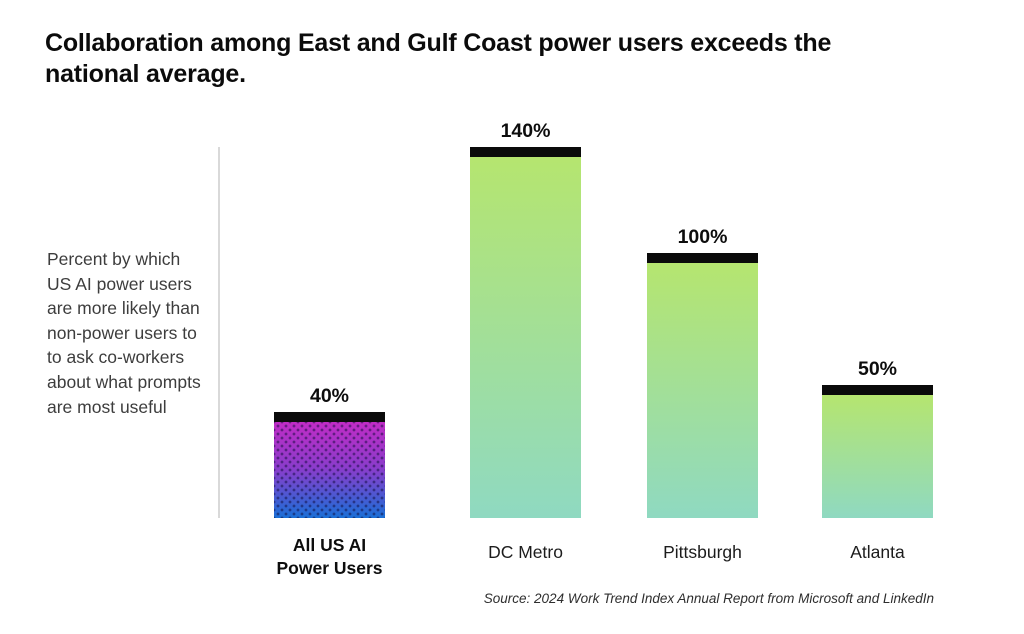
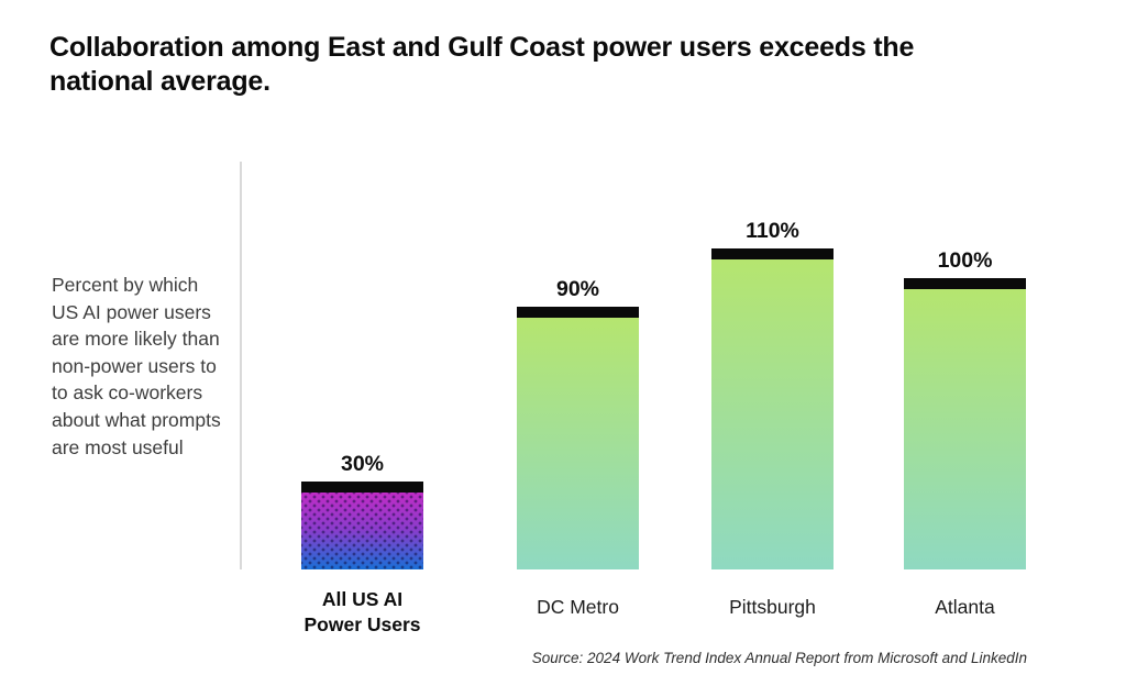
All US AI Power Users: 40% -> 30%
DC Metro: 140% -> 90%
Pittsburgh: 100% -> 110%
Atlanta: 50% -> 100%
